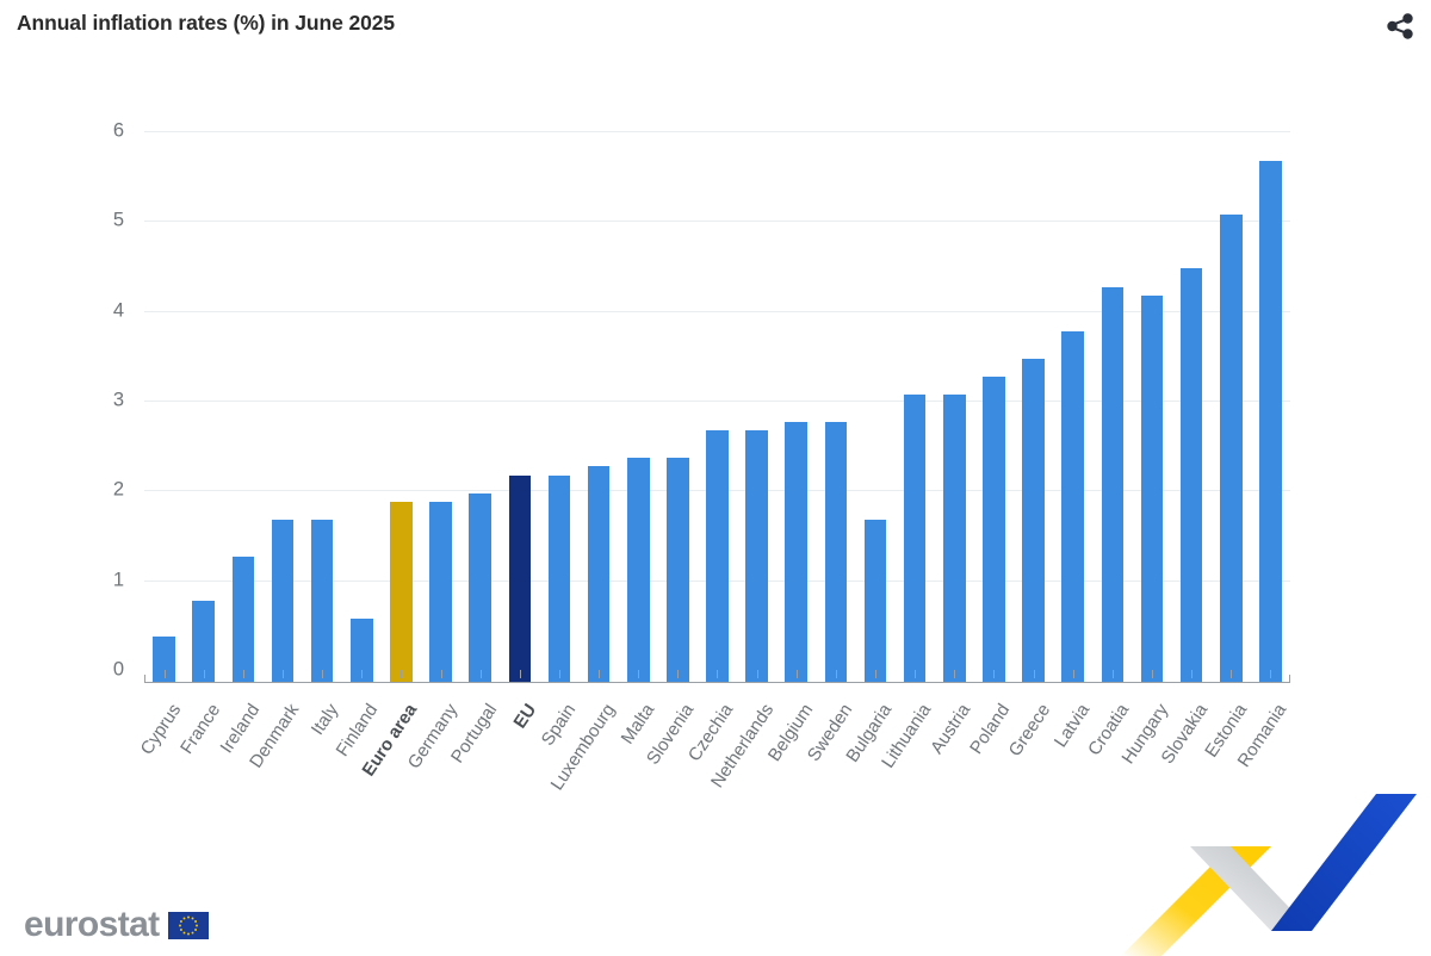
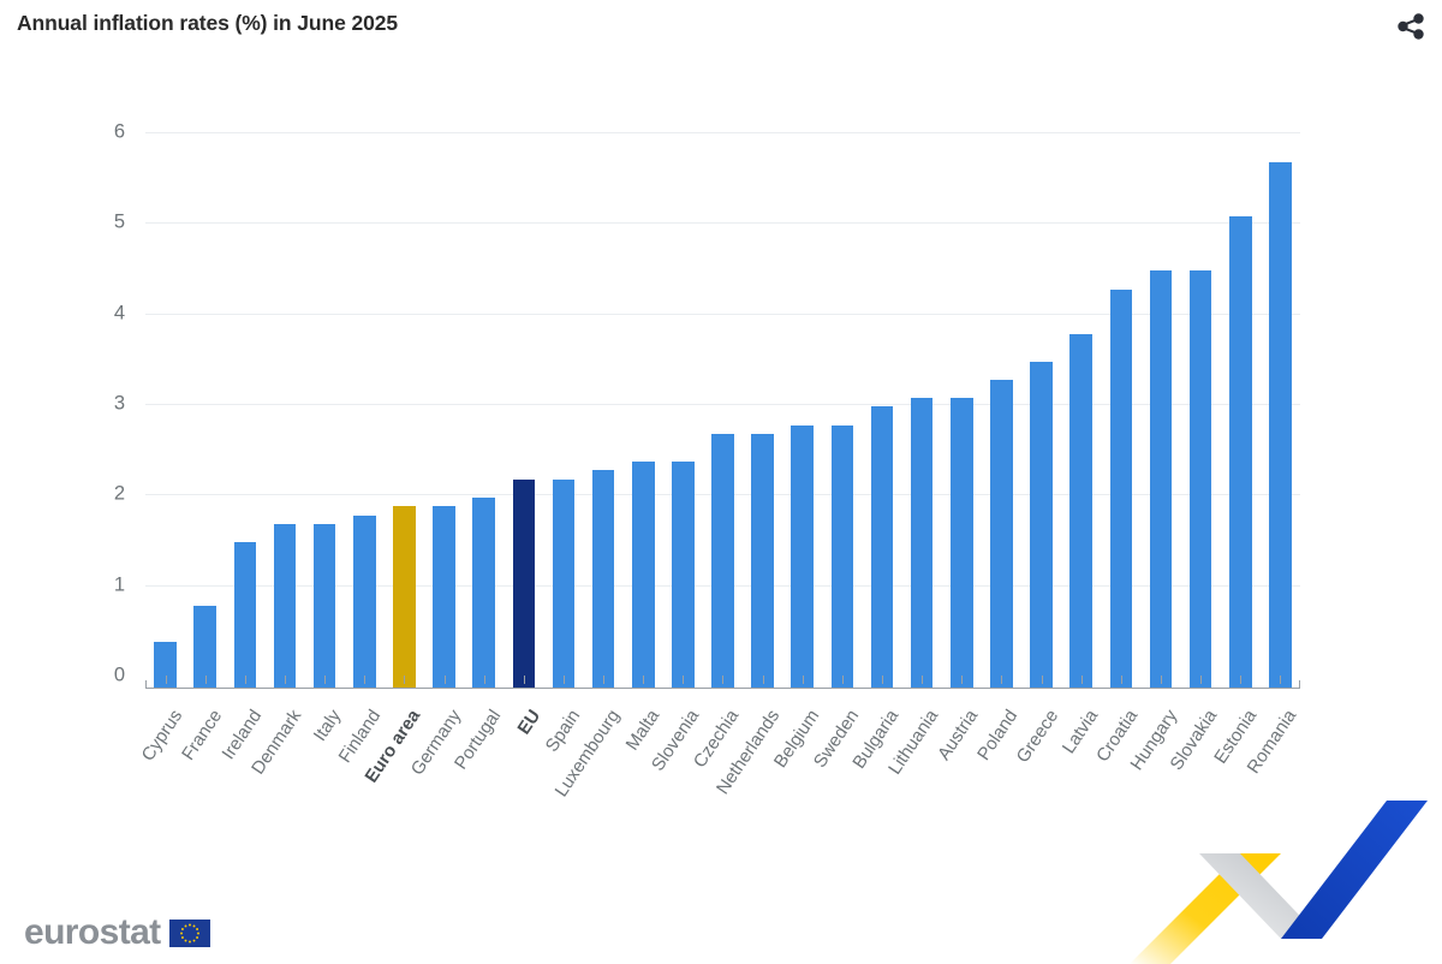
Ireland: 1.4 -> 1.6
Finland: 0.7 -> 1.9
Bulgaria: 1.8 -> 3.1
Hungary: 4.3 -> 4.6
